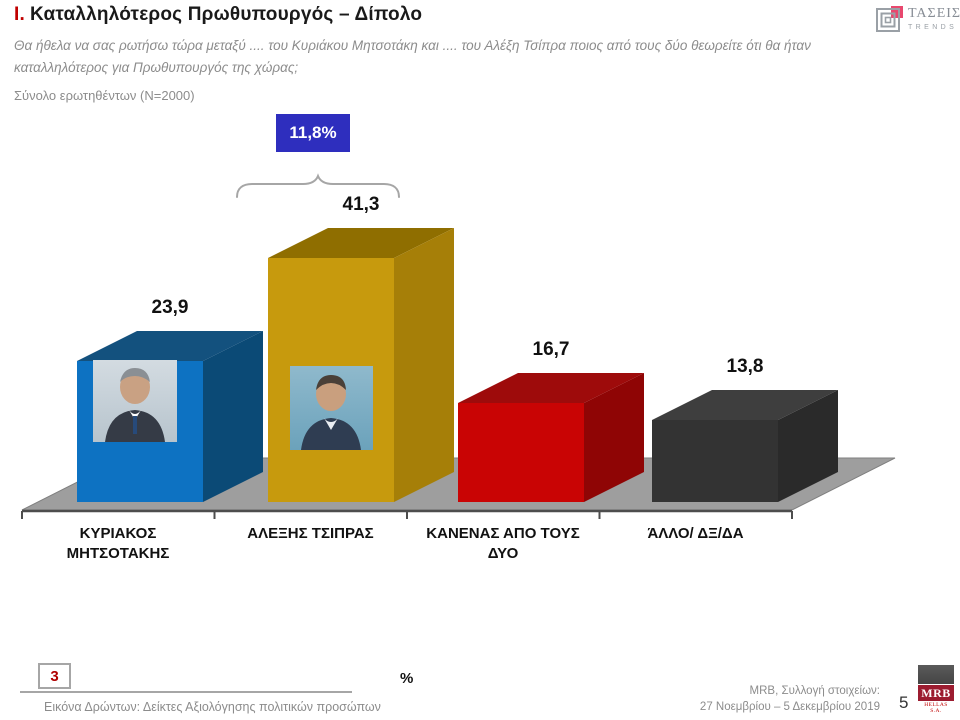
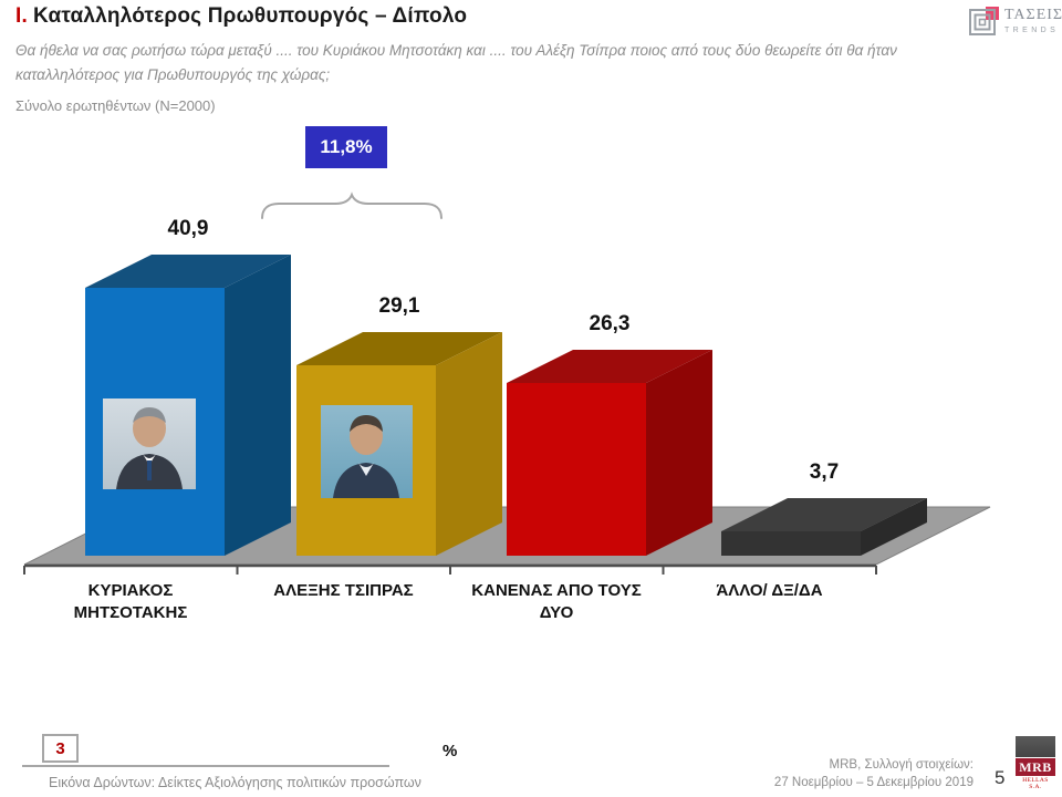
ΚΥΡΙΑΚΟΣ ΜΗΤΣΟΤΑΚΗΣ: 23,9 -> 40,9
ΑΛΕΞΗΣ ΤΣΙΠΡΑΣ: 41,3 -> 29,1
ΚΑΝΕΝΑΣ ΑΠΟ ΤΟΥΣ ΔΥΟ: 16,7 -> 26,3
ΆΛΛΟ/ ΔΞ/ΔΑ: 13,8 -> 3,7
